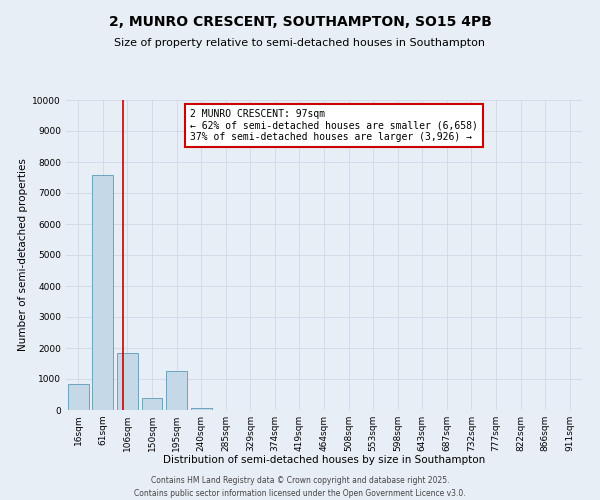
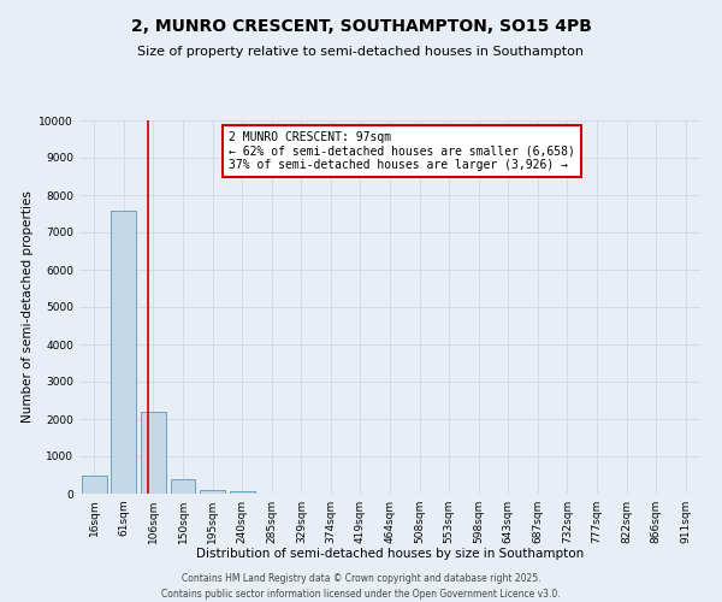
16sqm: 850 -> 490
106sqm: 1850 -> 2200
195sqm: 1250 -> 100
